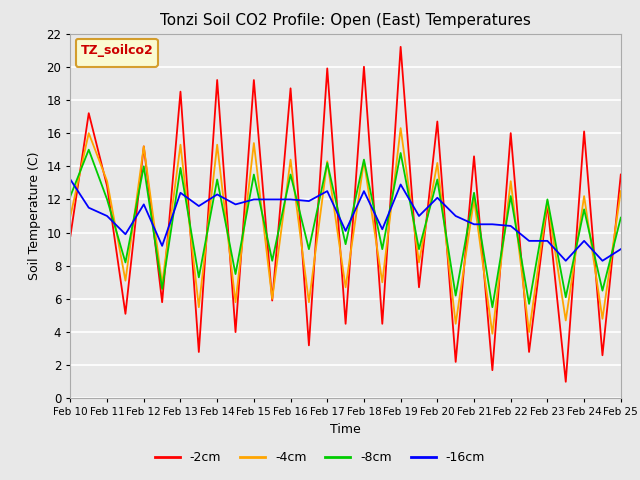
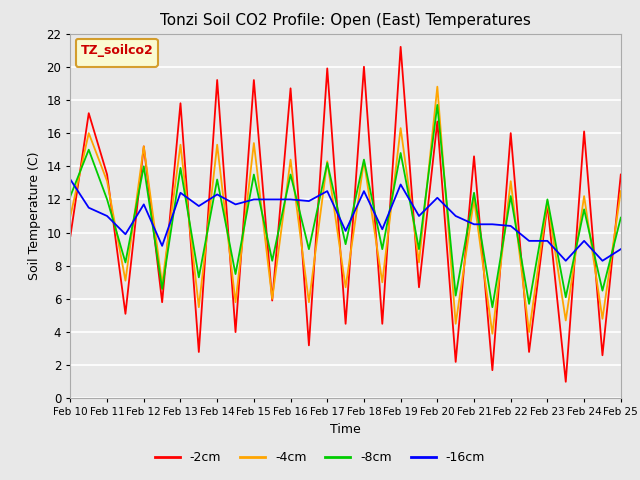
-2cm/Feb 11: 12.8 -> 13.5
-2cm/Feb 13: 18.5 -> 17.8
-4cm/Feb 20: 14.2 -> 18.8
-8cm/Feb 20: 13.2 -> 17.7
